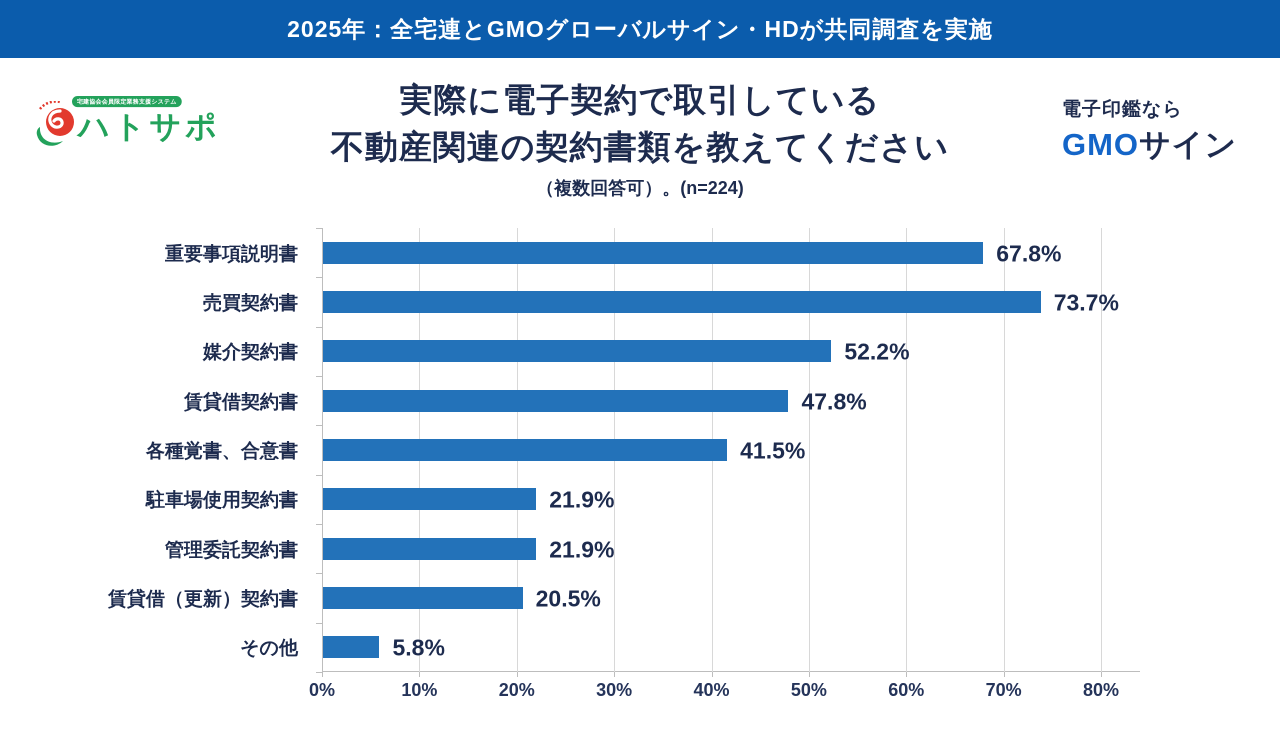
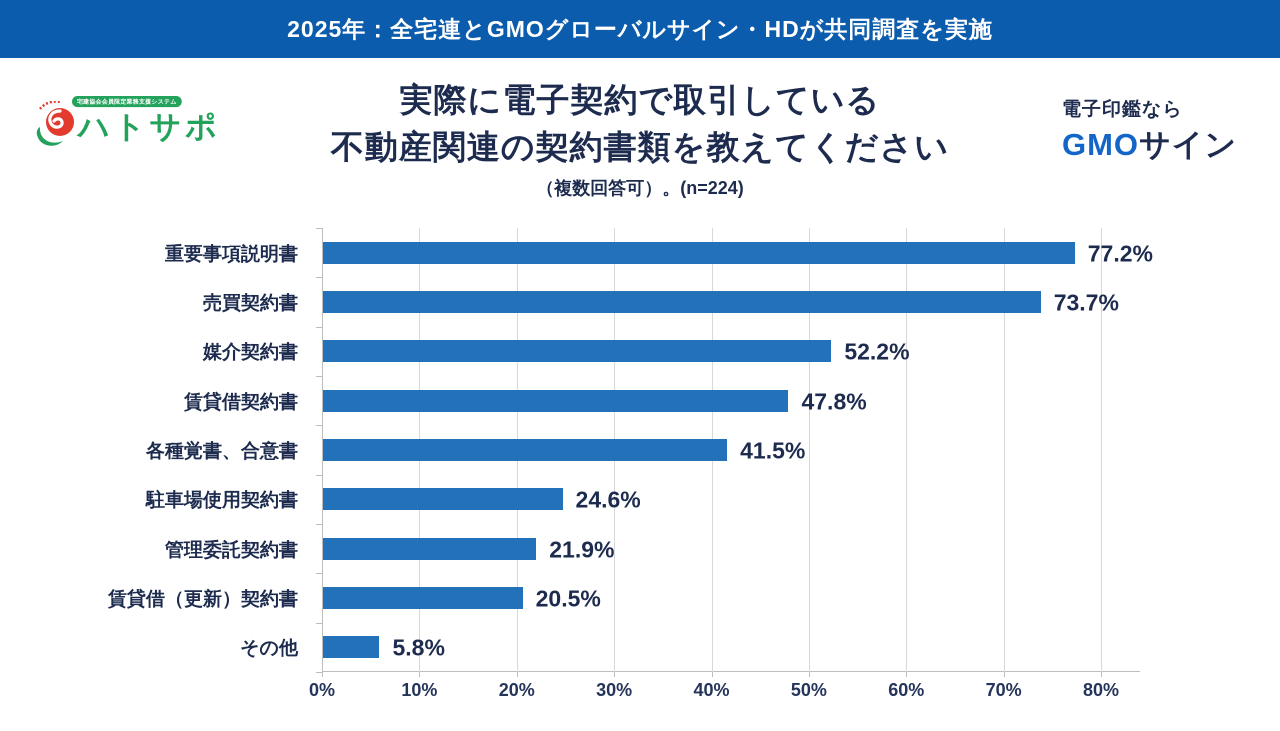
重要事項説明書: 67.8% -> 77.2%
駐車場使用契約書: 21.9% -> 24.6%
